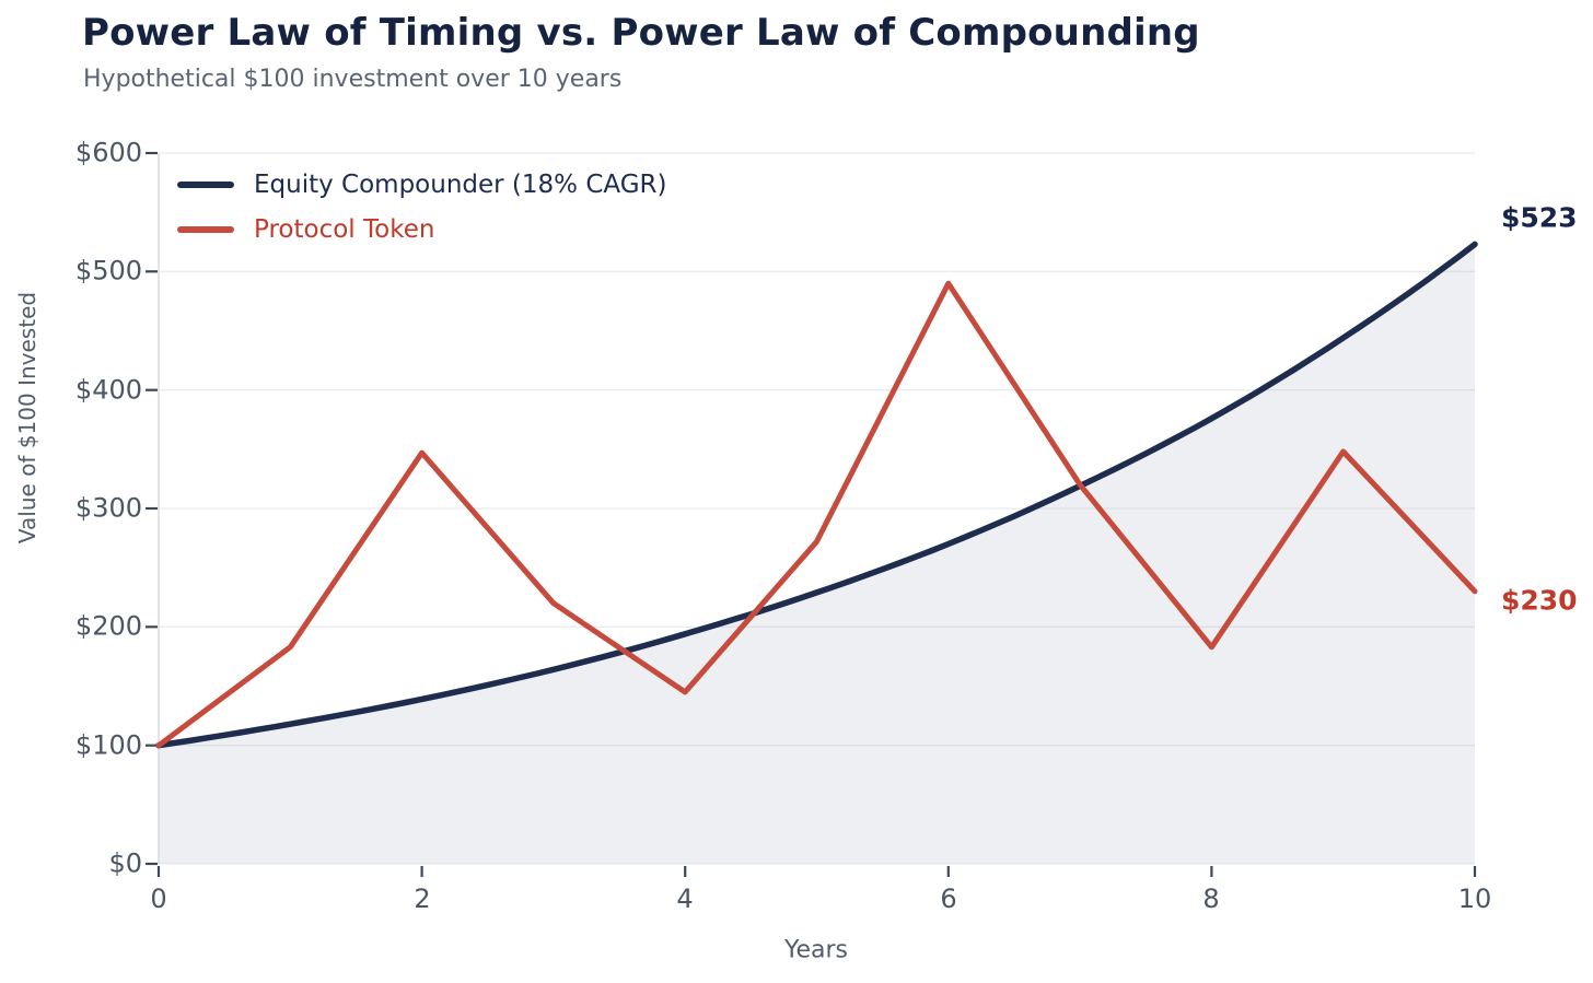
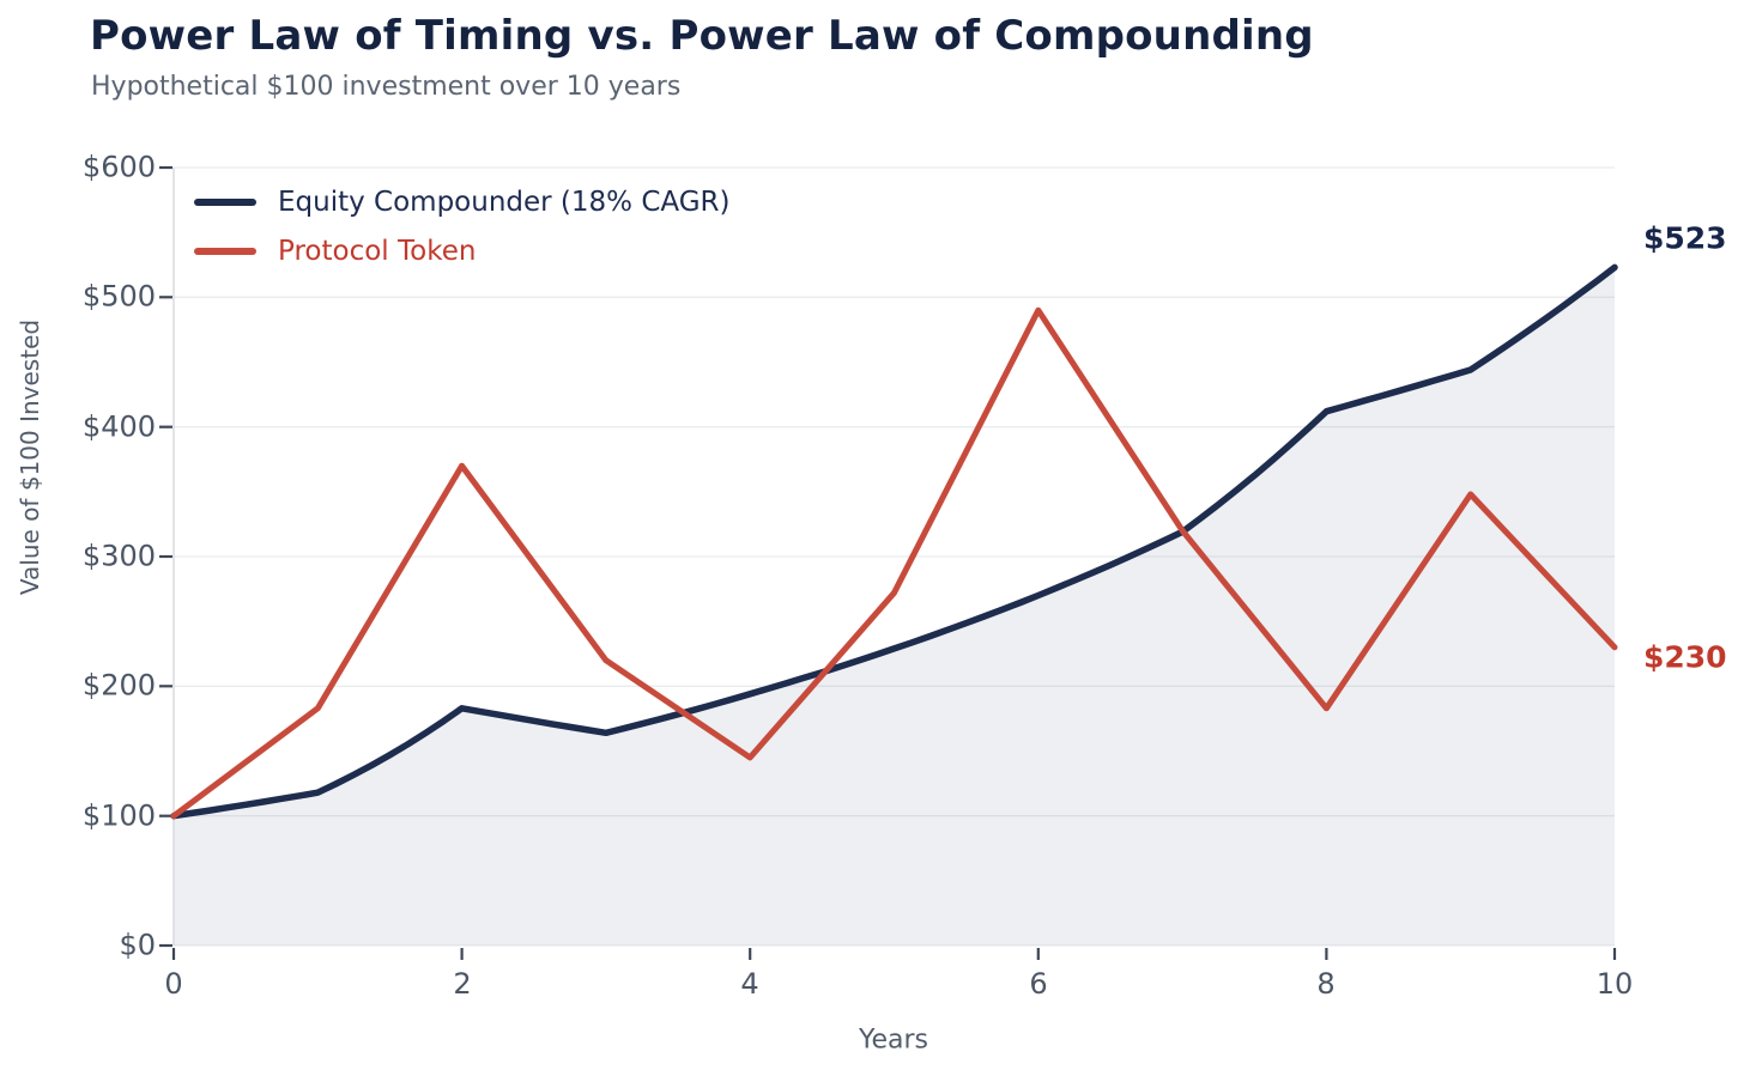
Equity Compounder (18% CAGR)/2: $139 -> $183
Protocol Token/2: $347 -> $370
Equity Compounder (18% CAGR)/8: $376 -> $412
